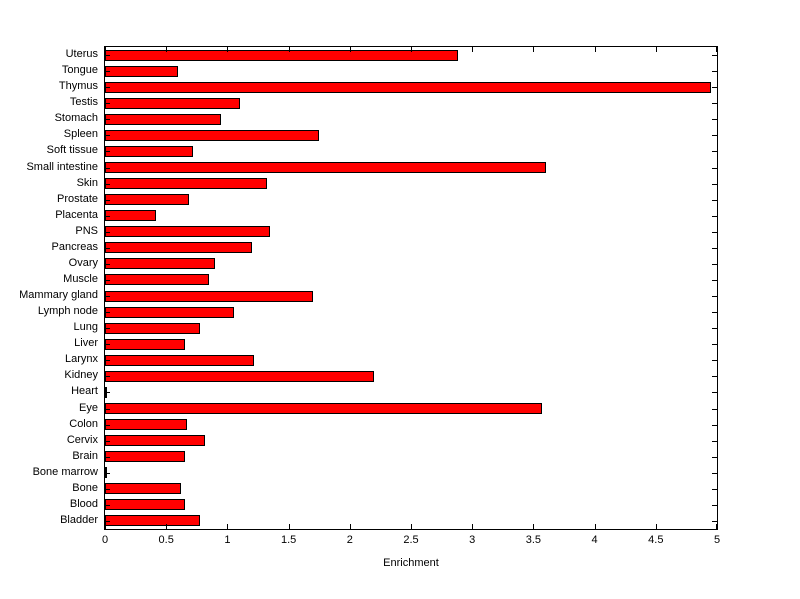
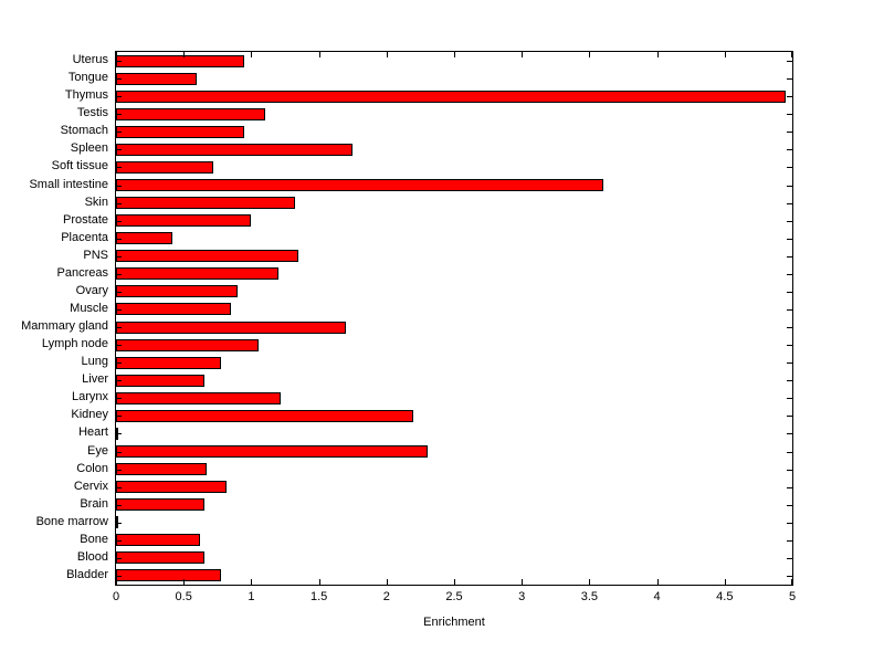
Uterus: 2.88 -> 0.95
Prostate: 0.69 -> 1.00
Eye: 3.57 -> 2.30
